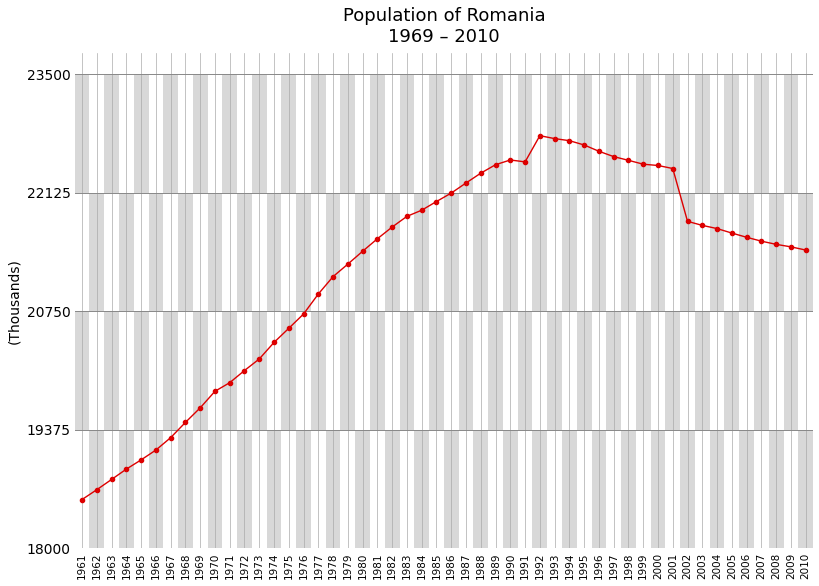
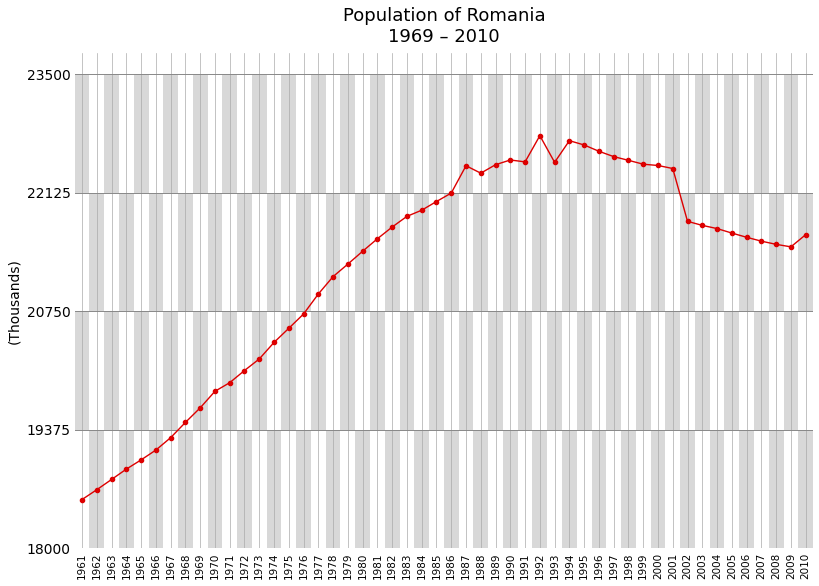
1987: 22240 -> 22440
1993: 22760 -> 22480
2010: 21460 -> 21640
